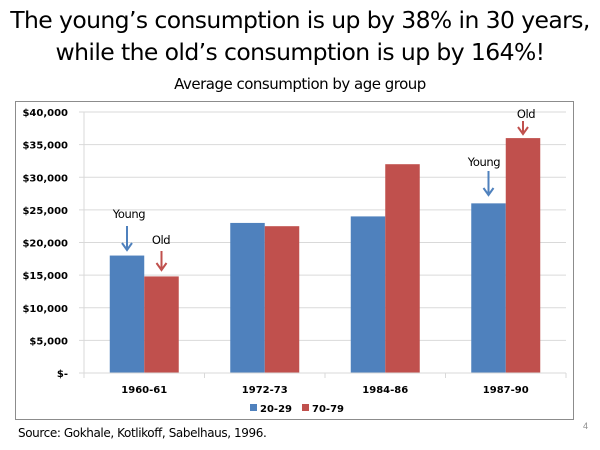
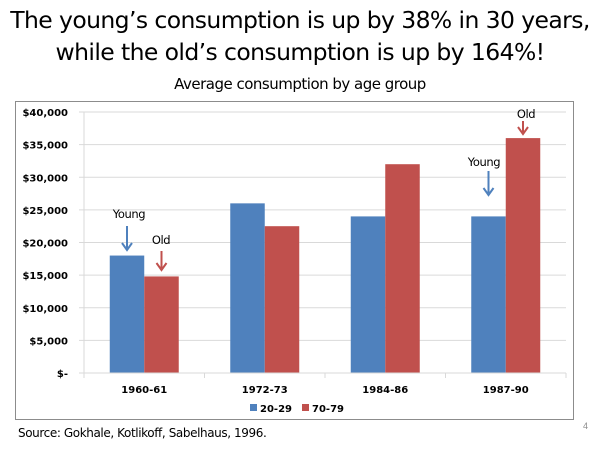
20-29/1972-73: $23000 -> $26000
20-29/1987-90: $26000 -> $24000
